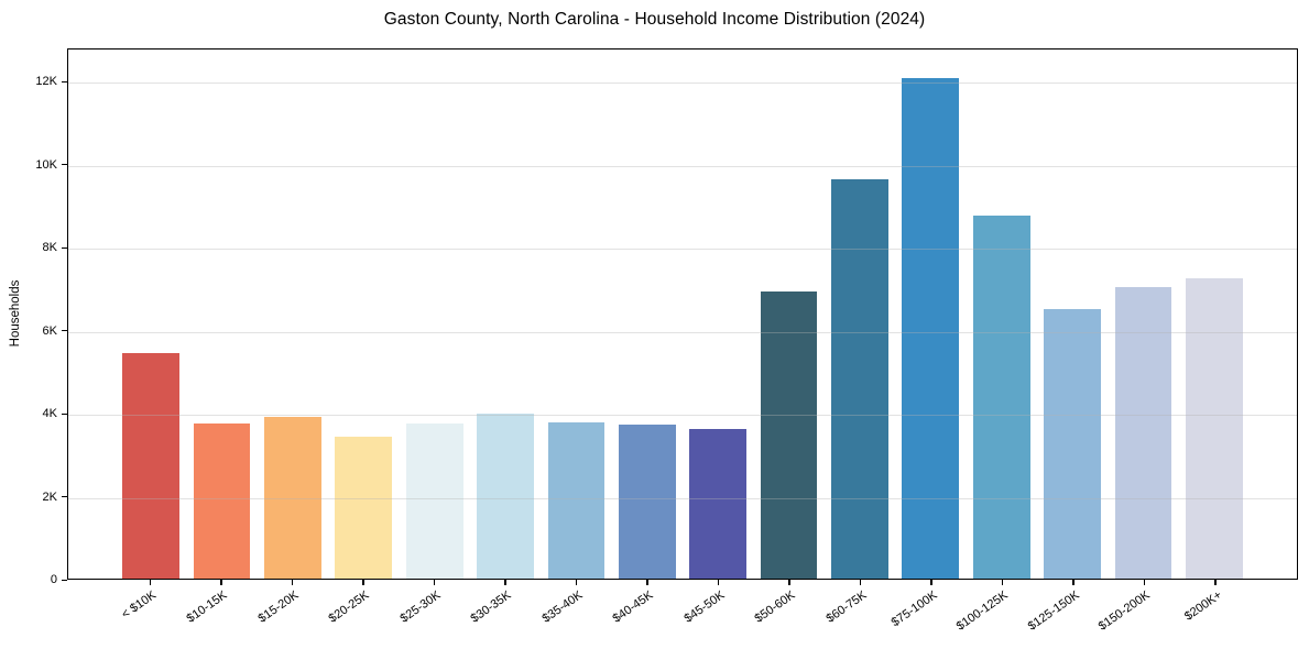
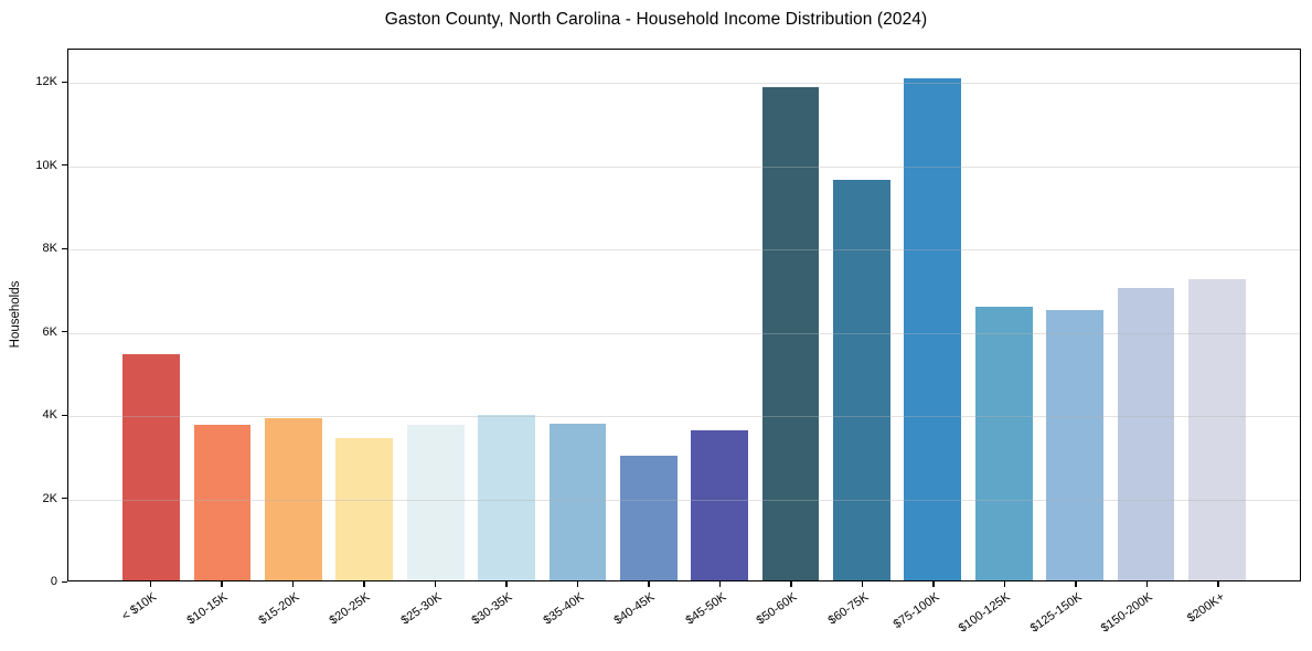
$40-45K: 3.7K -> 3.0K
$50-60K: 7.0K -> 11.9K
$100-125K: 8.8K -> 6.6K
